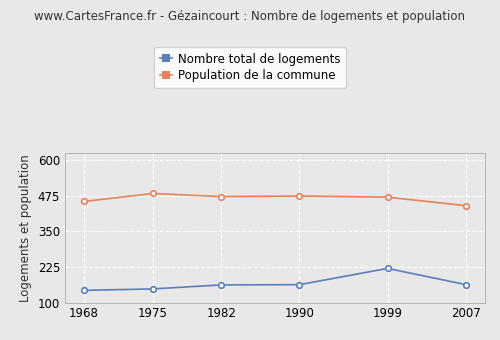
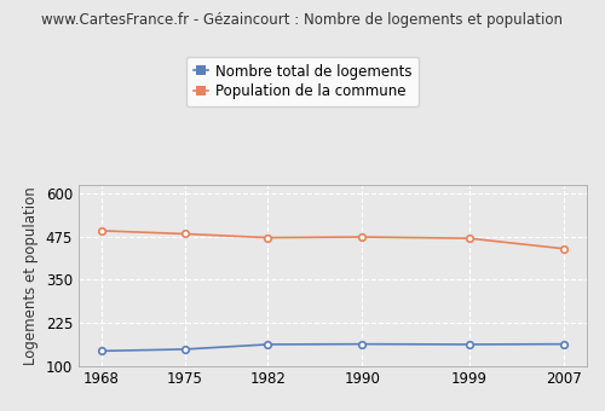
Population de la commune/1968: 455 -> 492
Nombre total de logements/1999: 220 -> 162
